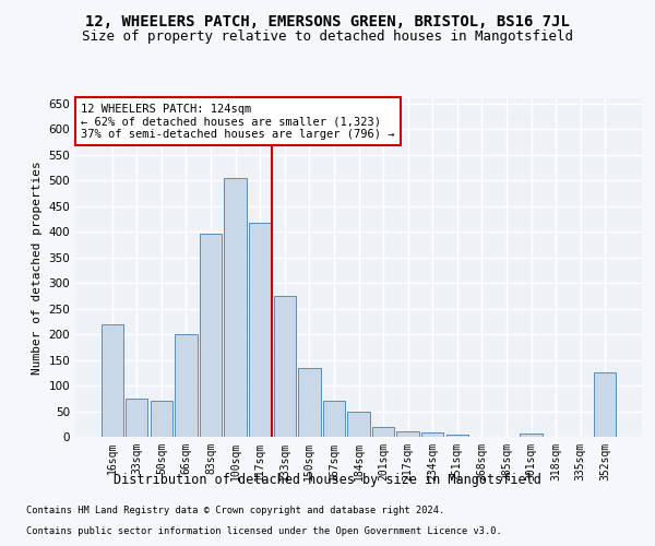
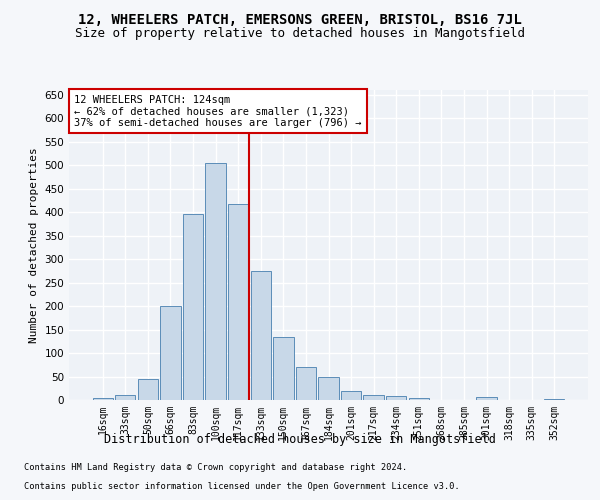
16sqm: 220 -> 5
33sqm: 75 -> 10
50sqm: 70 -> 45
352sqm: 125 -> 2
